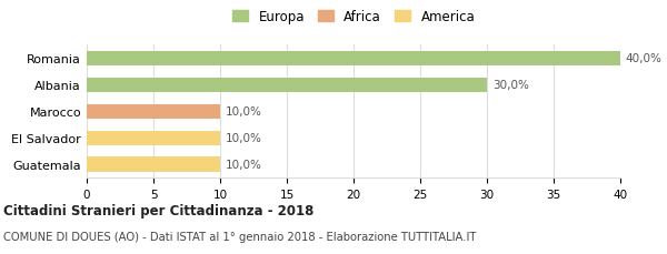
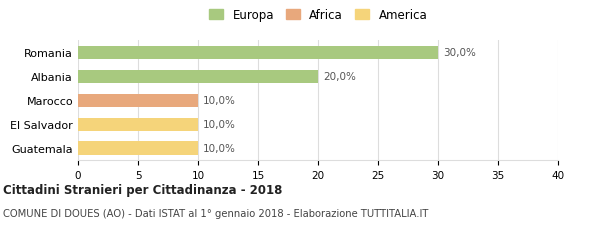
Romania: 40,0% -> 30,0%
Albania: 30,0% -> 20,0%
